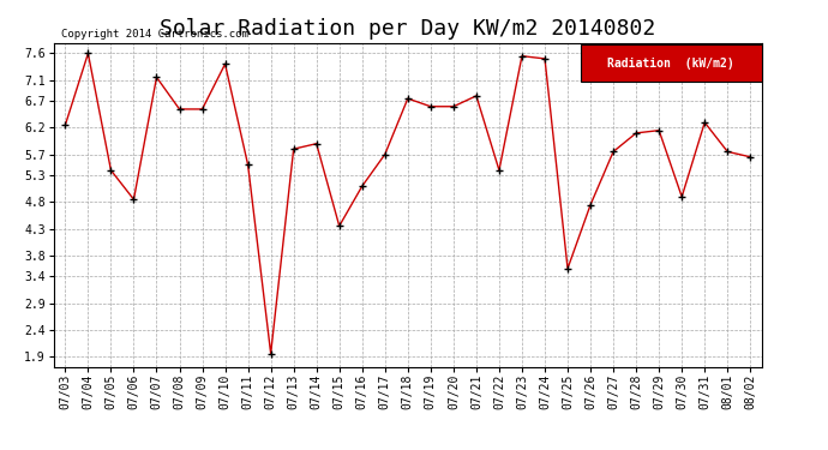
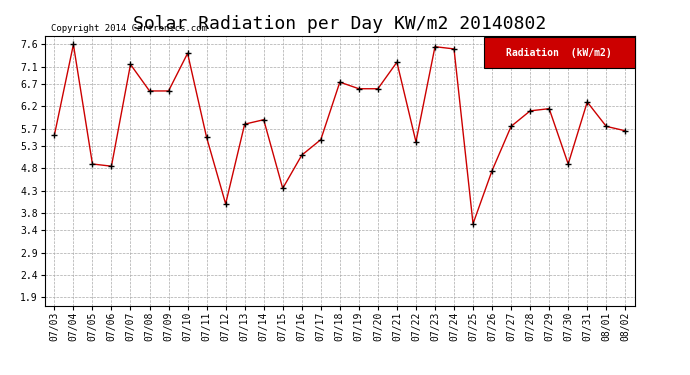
07/03: 6.25 -> 5.55
07/05: 5.40 -> 4.90
07/12: 1.95 -> 4.00
07/17: 5.70 -> 5.45
07/21: 6.80 -> 7.20
